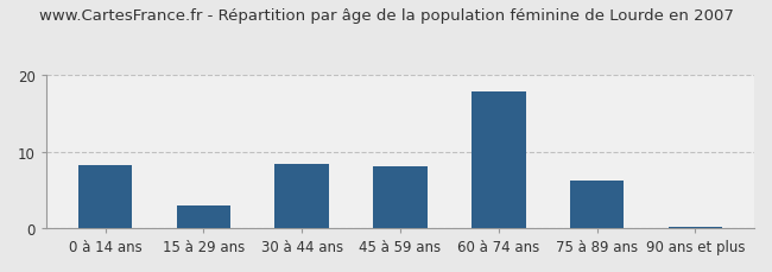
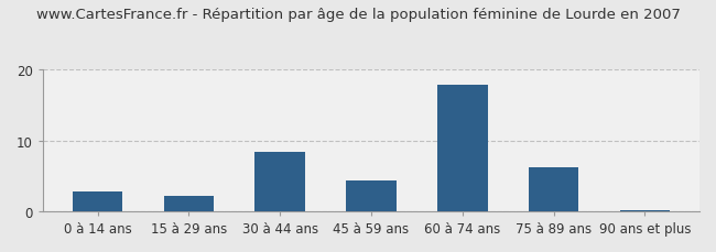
0 à 14 ans: 8.2 -> 2.8
15 à 29 ans: 3.0 -> 2.2
45 à 59 ans: 8.1 -> 4.4
